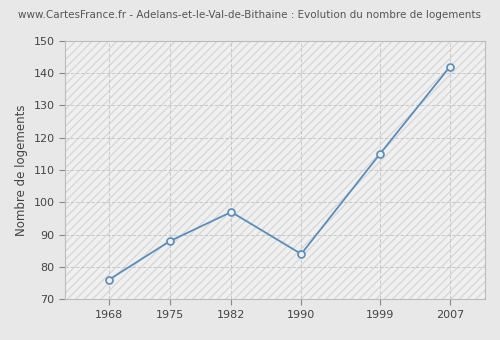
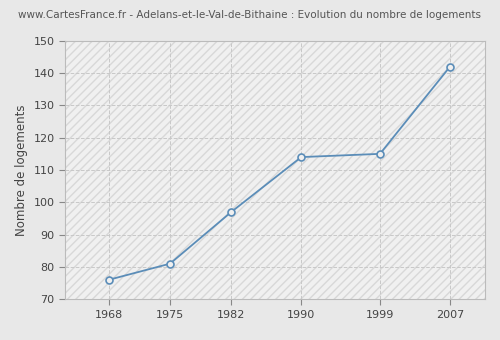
1975: 88 -> 81
1990: 84 -> 114
